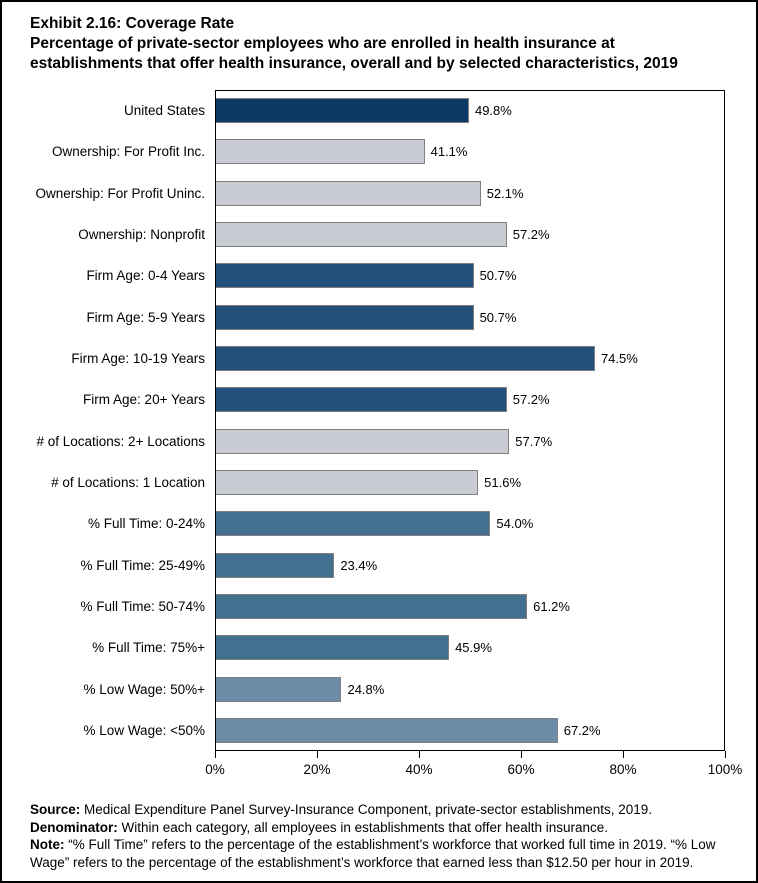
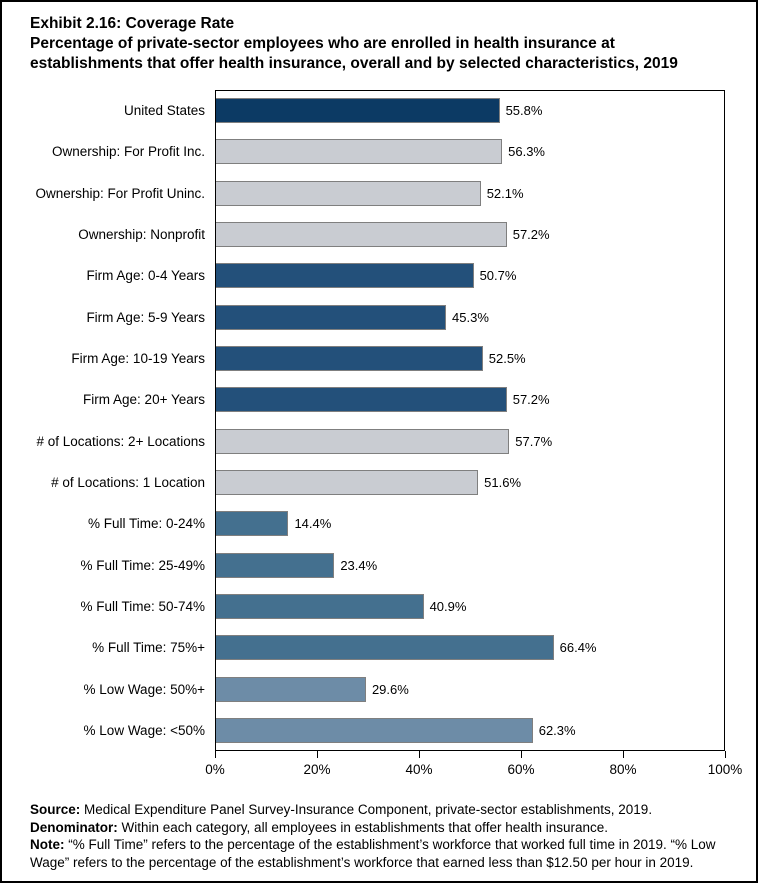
United States: 49.8% -> 55.8%
Ownership: For Profit Inc.: 41.1% -> 56.3%
Firm Age: 5-9 Years: 50.7% -> 45.3%
Firm Age: 10-19 Years: 74.5% -> 52.5%
% Full Time: 0-24%: 54.0% -> 14.4%
% Full Time: 50-74%: 61.2% -> 40.9%
% Full Time: 75%+: 45.9% -> 66.4%
% Low Wage: 50%+: 24.8% -> 29.6%
% Low Wage: <50%: 67.2% -> 62.3%
